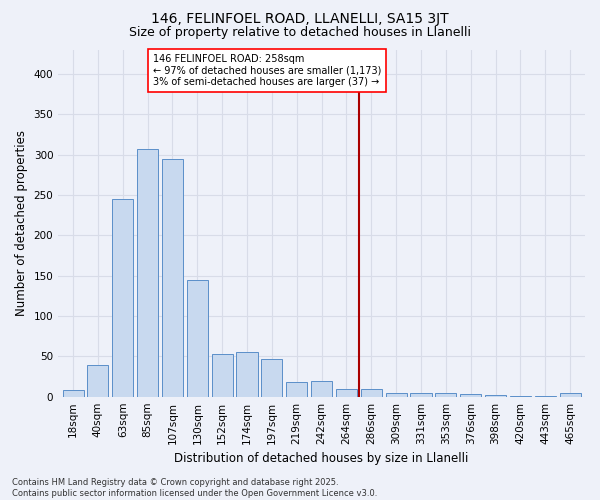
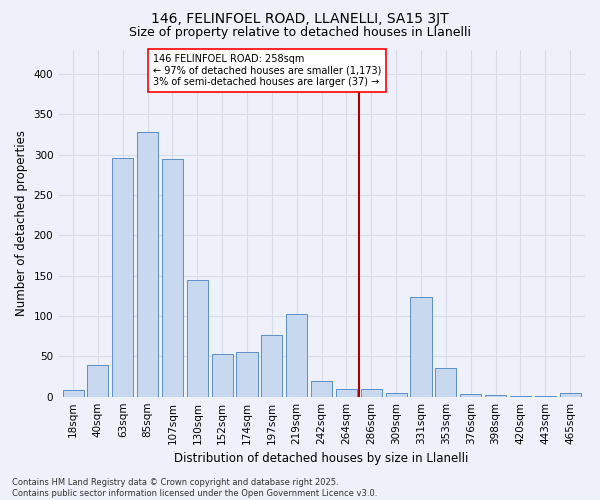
63sqm: 245 -> 296
85sqm: 307 -> 328
197sqm: 47 -> 76
219sqm: 18 -> 102
331sqm: 4 -> 124
353sqm: 4 -> 36
